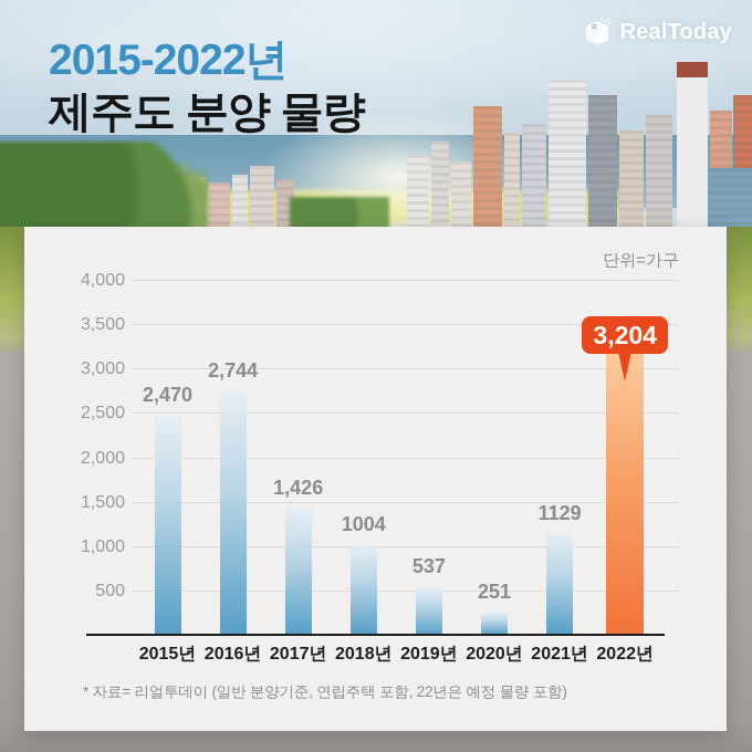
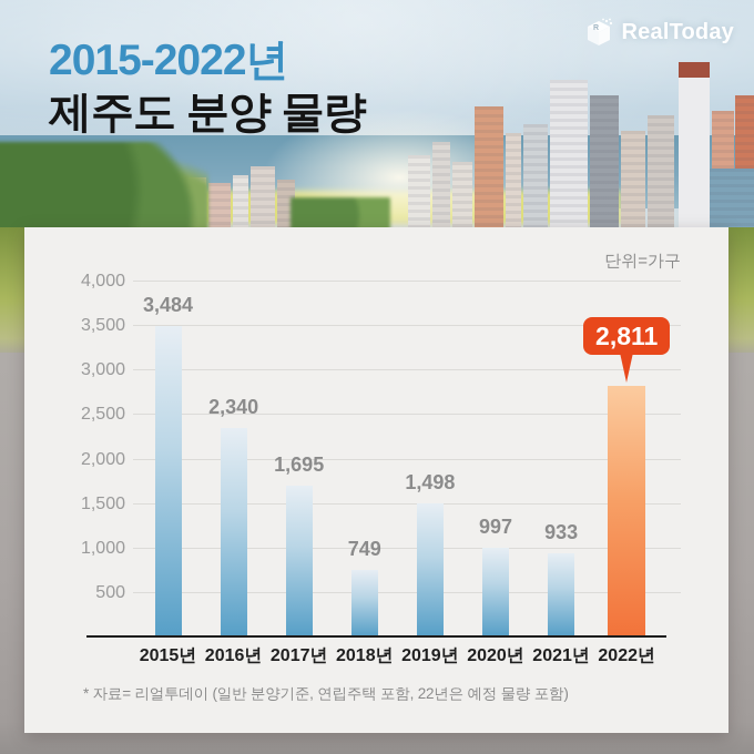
2015년: 2,470 -> 3,484
2016년: 2,744 -> 2,340
2017년: 1,426 -> 1,695
2018년: 1004 -> 749
2019년: 537 -> 1,498
2020년: 251 -> 997
2021년: 1129 -> 933
2022년: 3,204 -> 2,811
